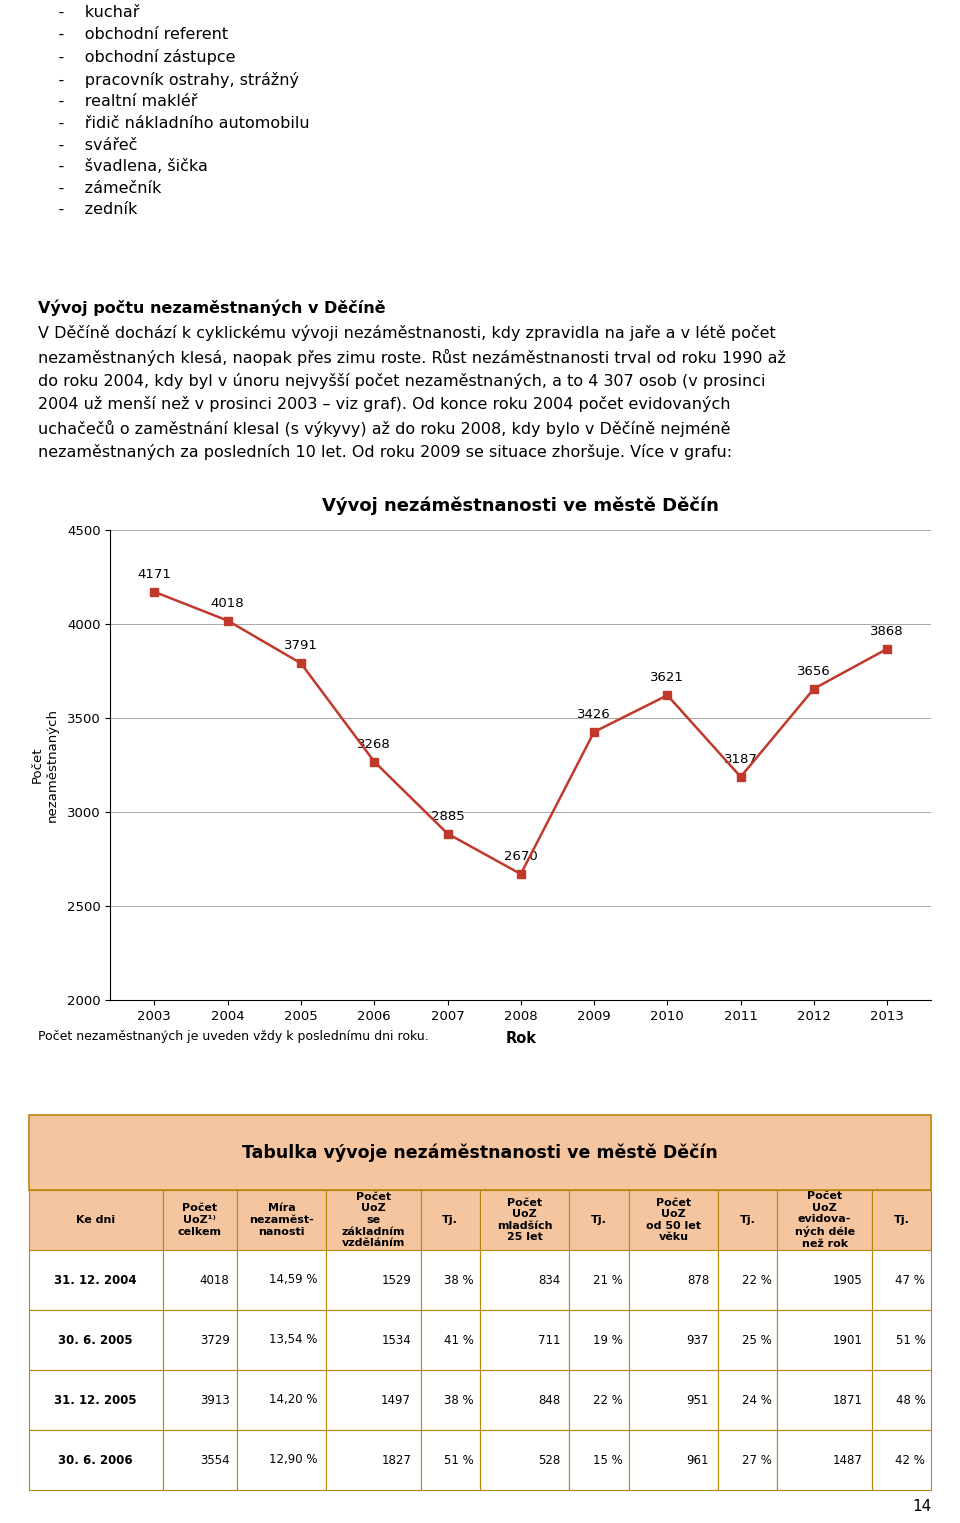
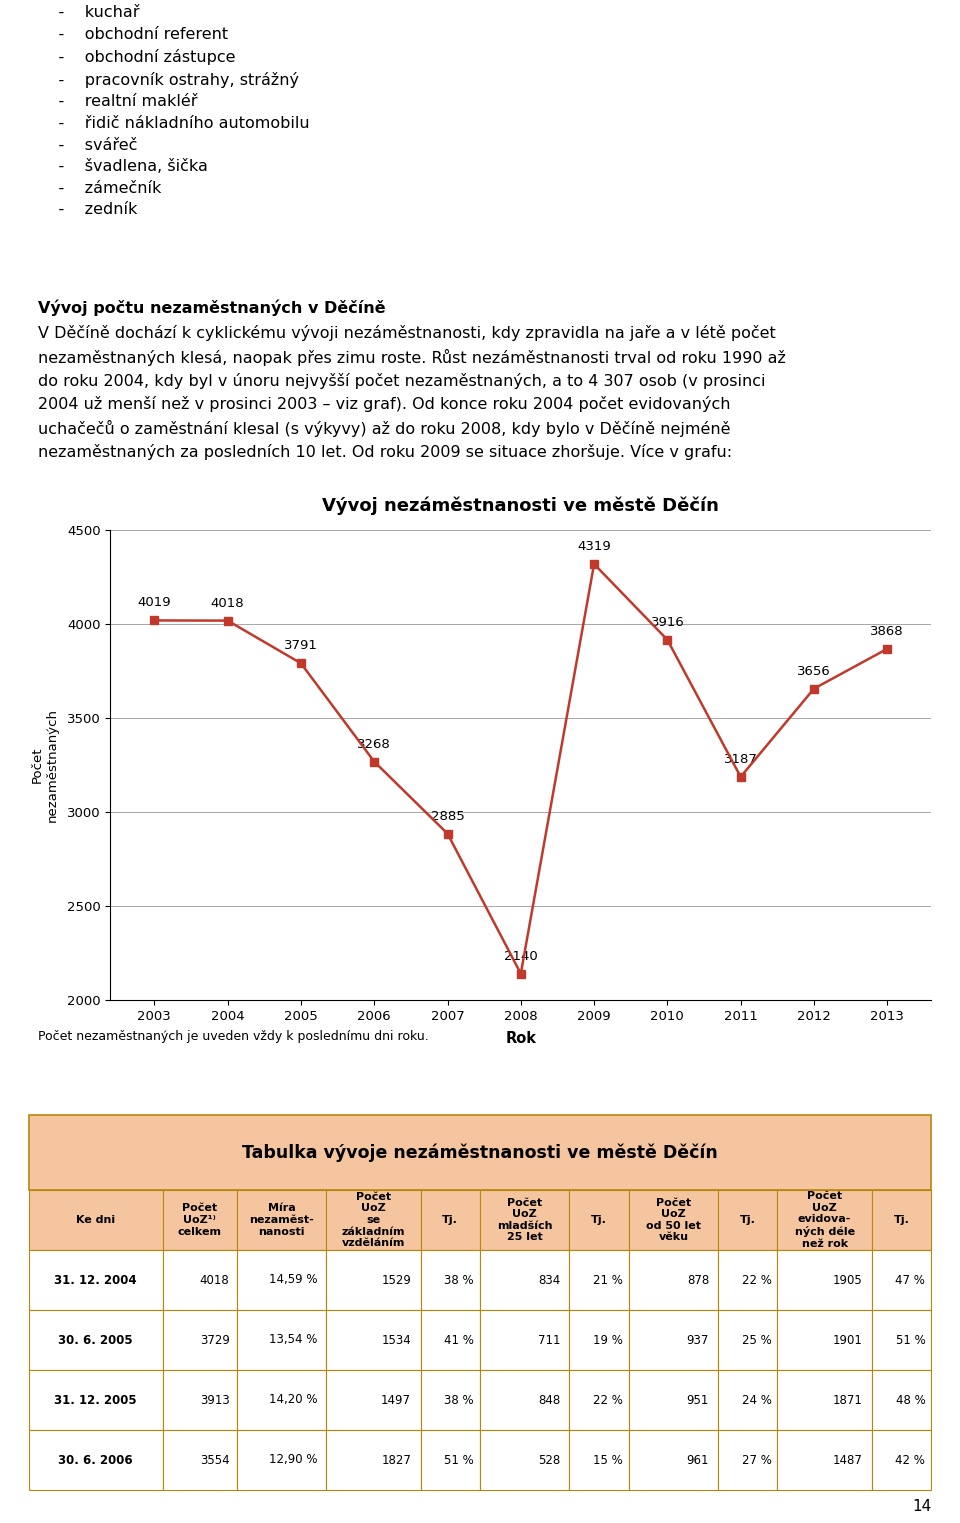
2003: 4171 -> 4019
2008: 2670 -> 2140
2009: 3426 -> 4319
2010: 3621 -> 3916
